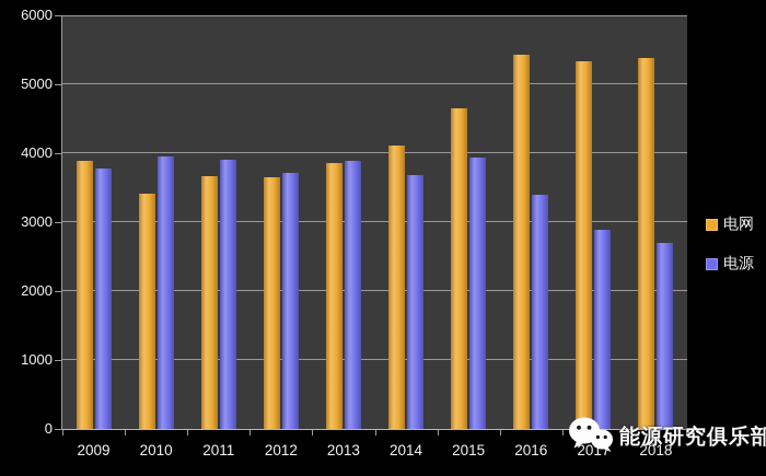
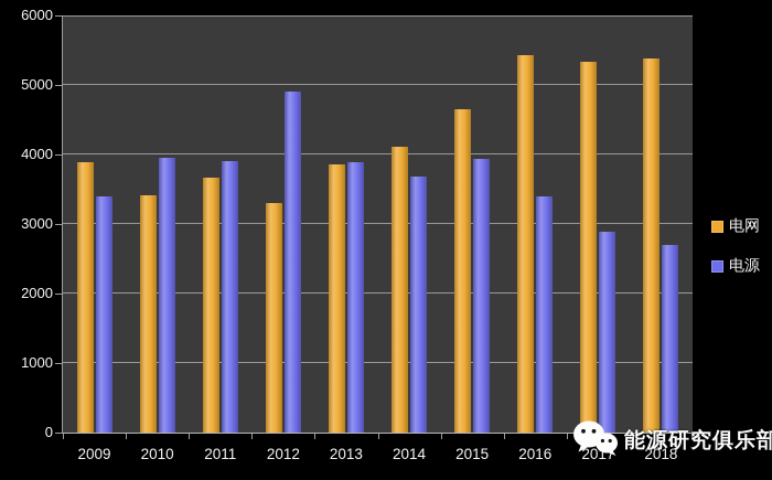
电源/2009: 3800 -> 3400
电网/2012: 3600 -> 3300
电源/2012: 3700 -> 4900
